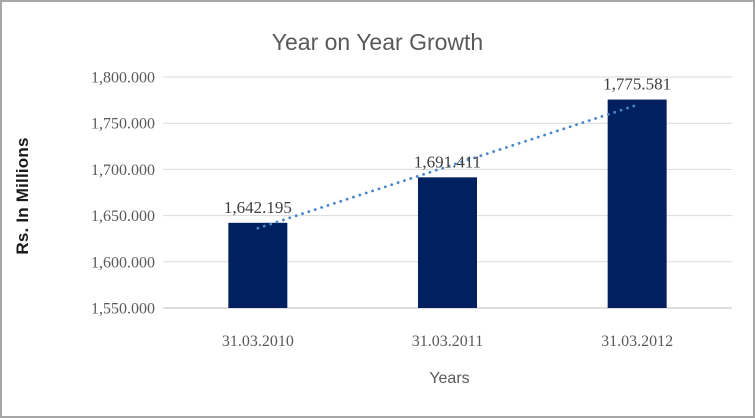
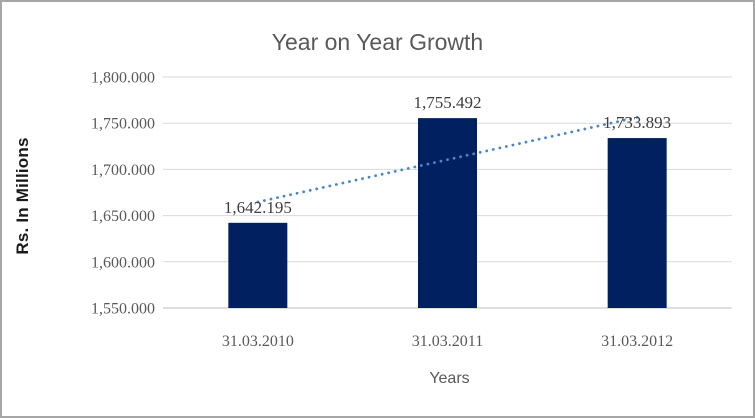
31.03.2011: 1,691.411 -> 1,755.492
31.03.2012: 1,775.581 -> 1,733.893
